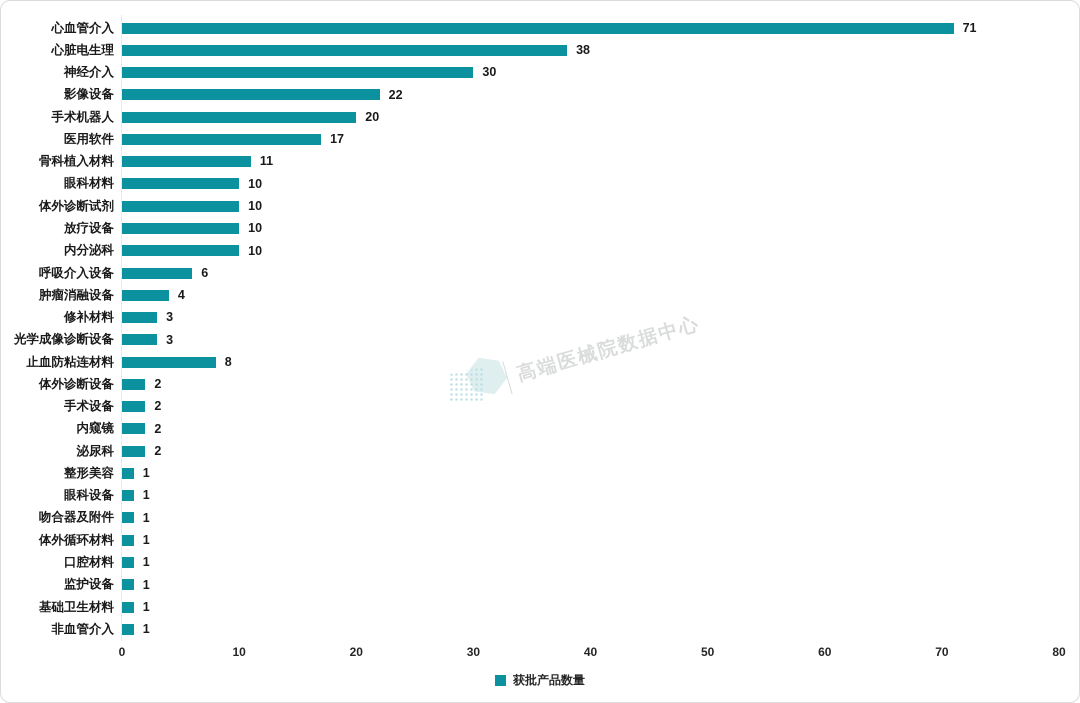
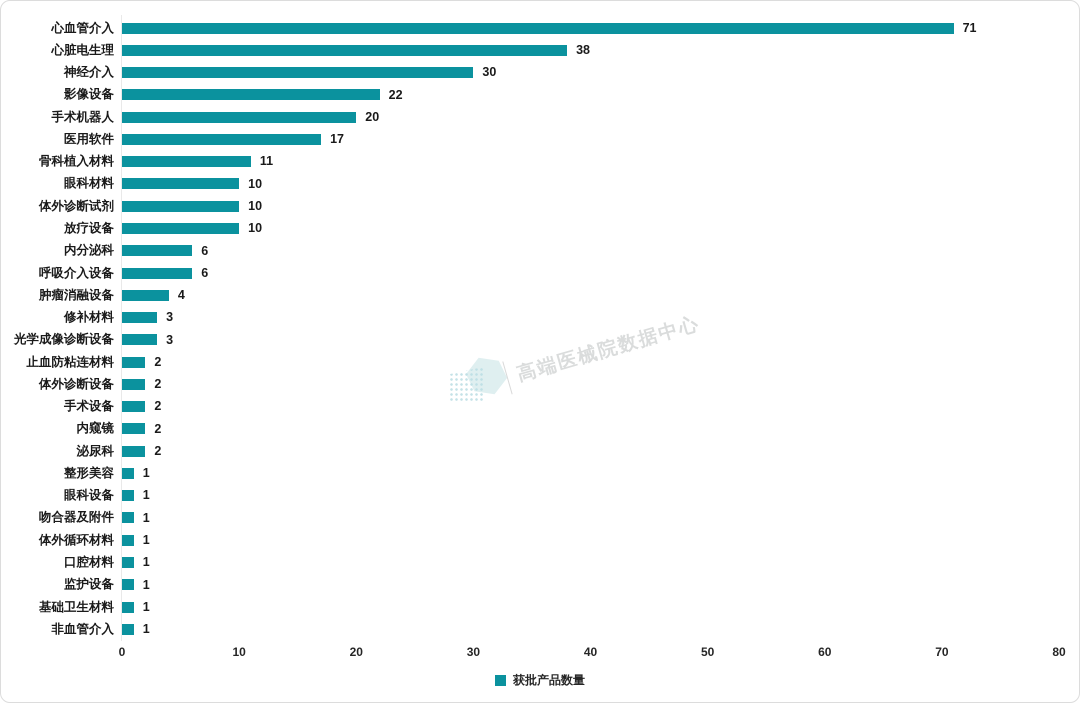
内分泌科: 10 -> 6
止血防粘连材料: 8 -> 2
